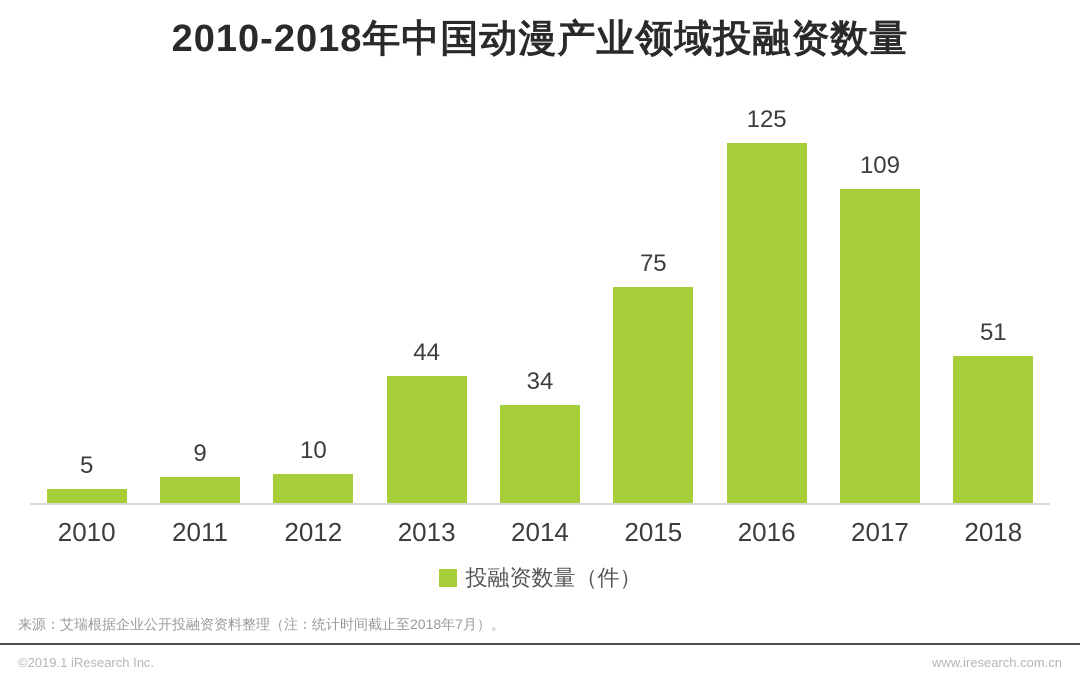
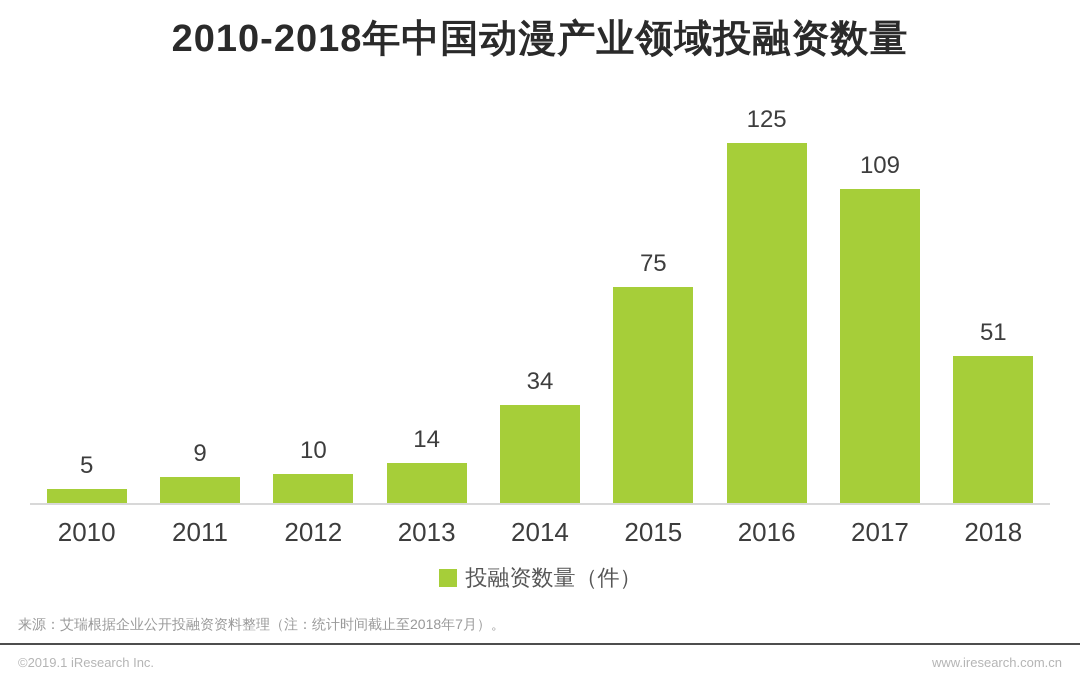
2013: 44 -> 14
